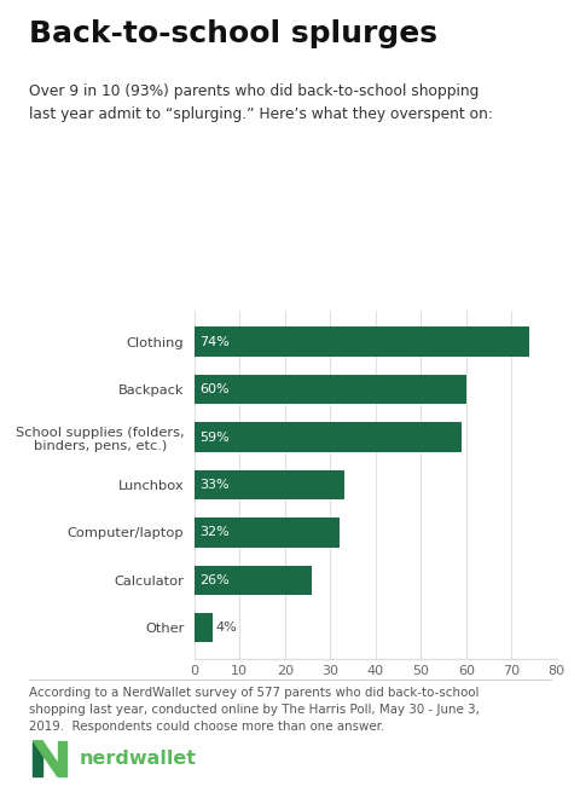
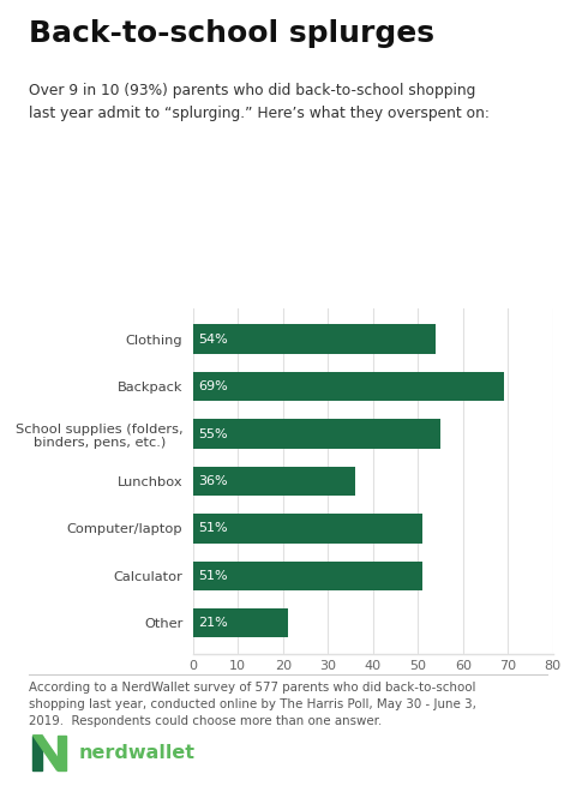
Clothing: 74% -> 54%
Backpack: 60% -> 69%
School supplies (folders, binders, pens, etc.): 59% -> 55%
Lunchbox: 33% -> 36%
Computer/laptop: 32% -> 51%
Calculator: 26% -> 51%
Other: 4% -> 21%
